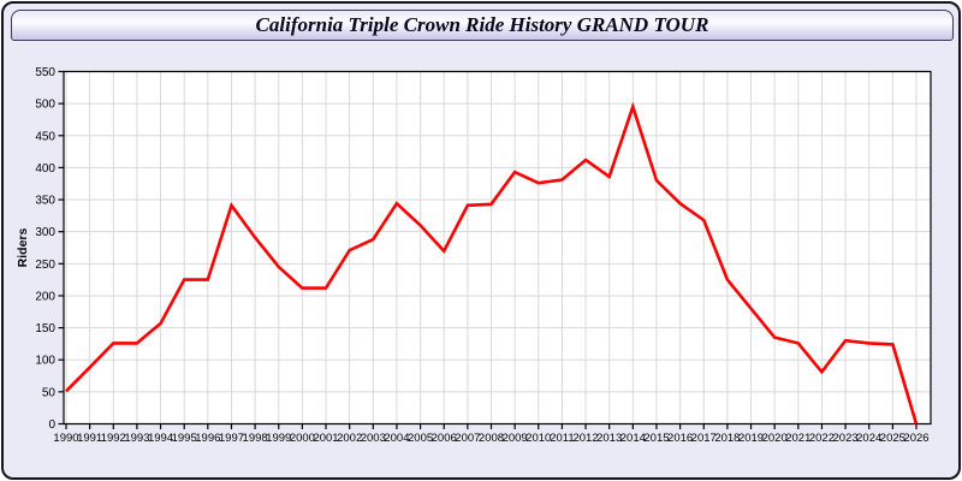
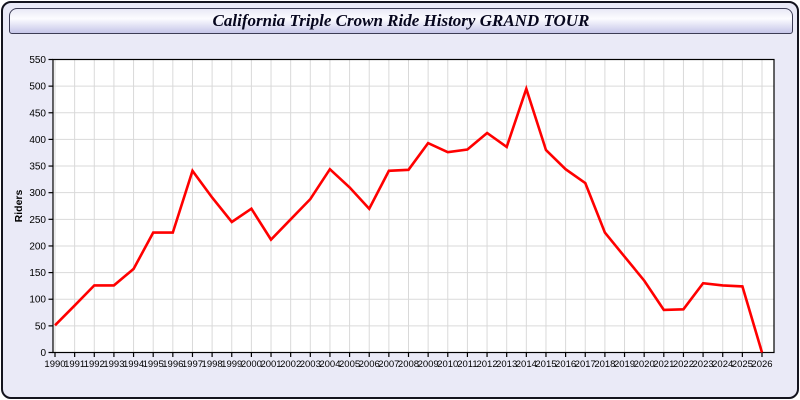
2000: 210 -> 270
2002: 270 -> 250
2021: 130 -> 80
